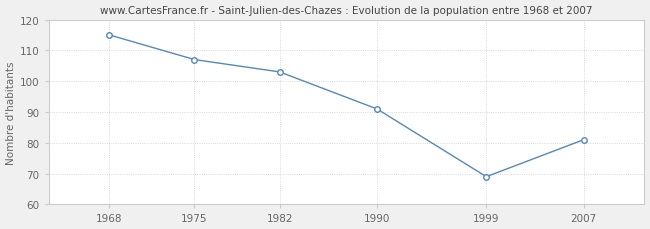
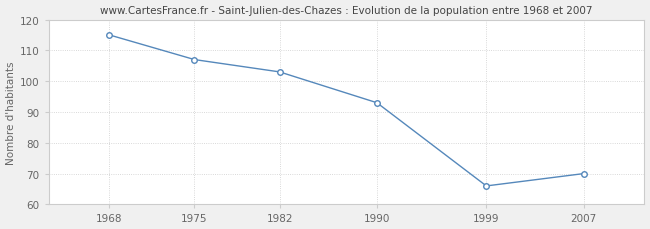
1990: 91 -> 93
1999: 69 -> 66
2007: 81 -> 70
